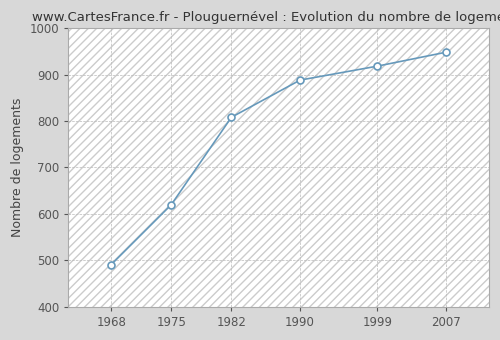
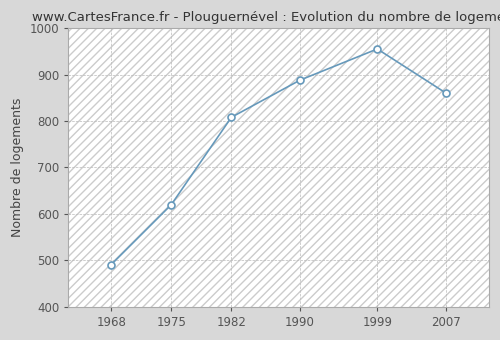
1999: 918 -> 955
2007: 948 -> 860
